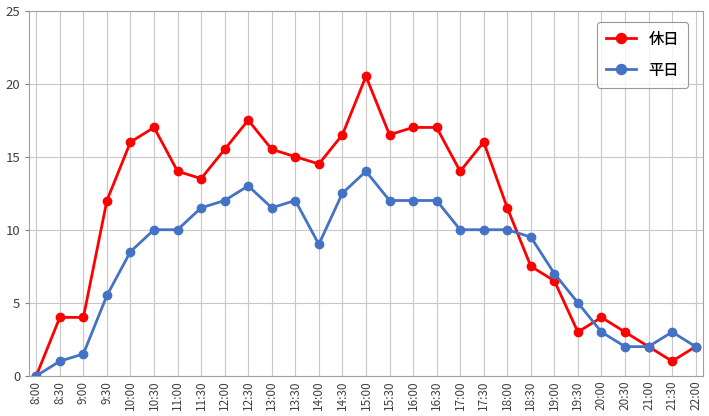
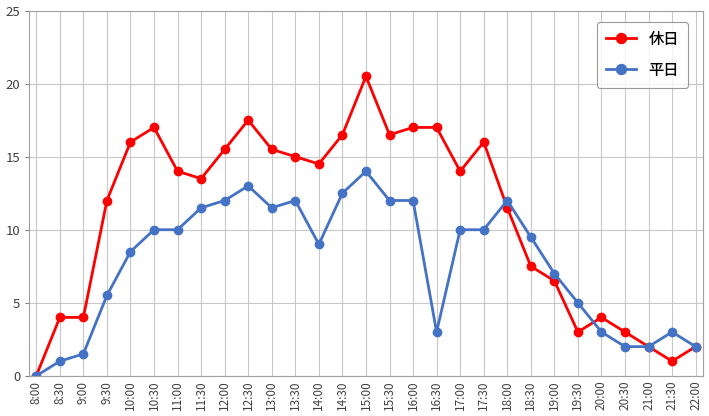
平日/16:30: 12.0 -> 3.0
平日/18:00: 10.0 -> 12.0
